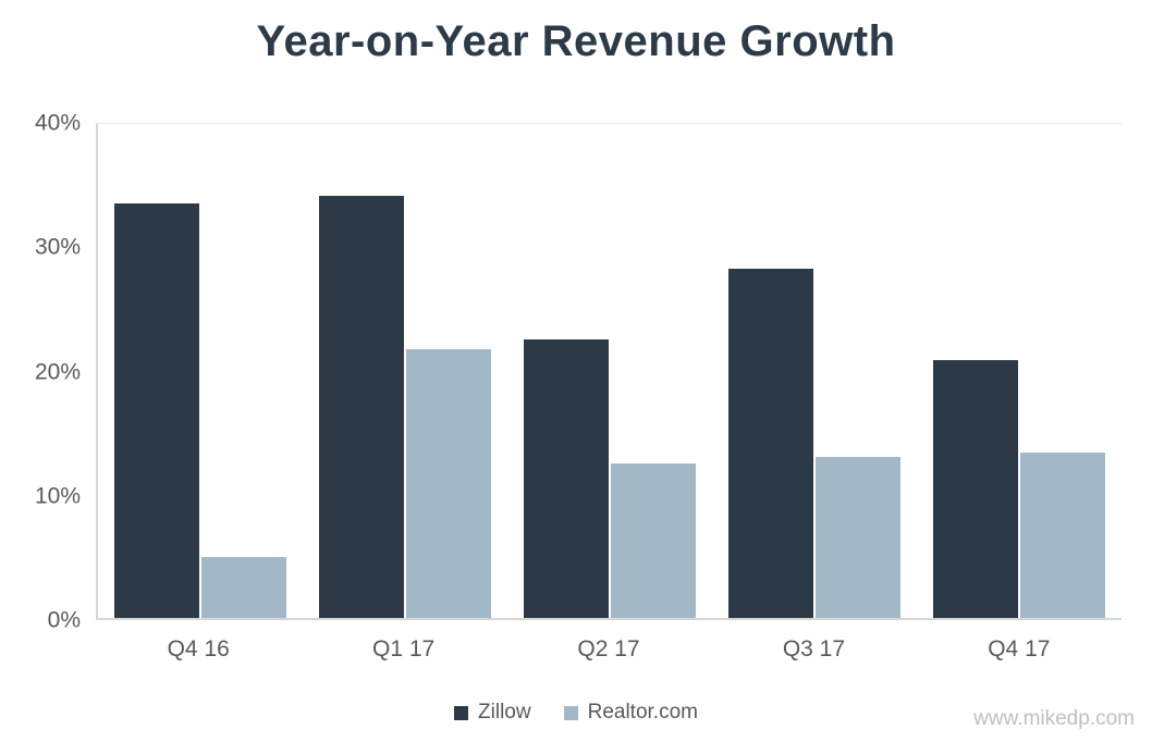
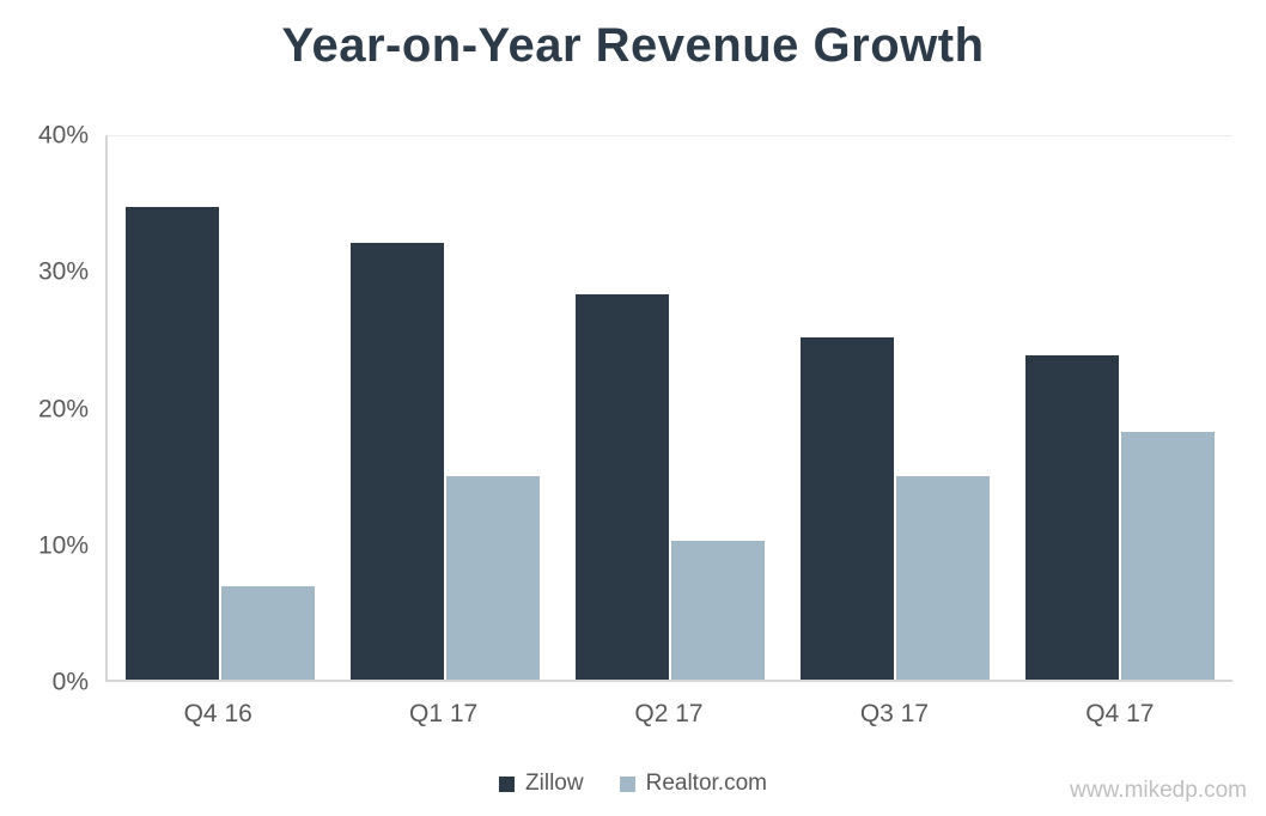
Zillow/Q4 16: 33.6% -> 34.8%
Realtor.com/Q4 16: 4.9% -> 6.9%
Zillow/Q1 17: 34.2% -> 32.2%
Realtor.com/Q1 17: 21.8% -> 15.0%
Zillow/Q2 17: 22.6% -> 28.4%
Realtor.com/Q2 17: 12.5% -> 10.2%
Zillow/Q3 17: 28.3% -> 25.2%
Realtor.com/Q3 17: 13.0% -> 15.0%
Zillow/Q4 17: 20.9% -> 23.9%
Realtor.com/Q4 17: 13.4% -> 18.2%
